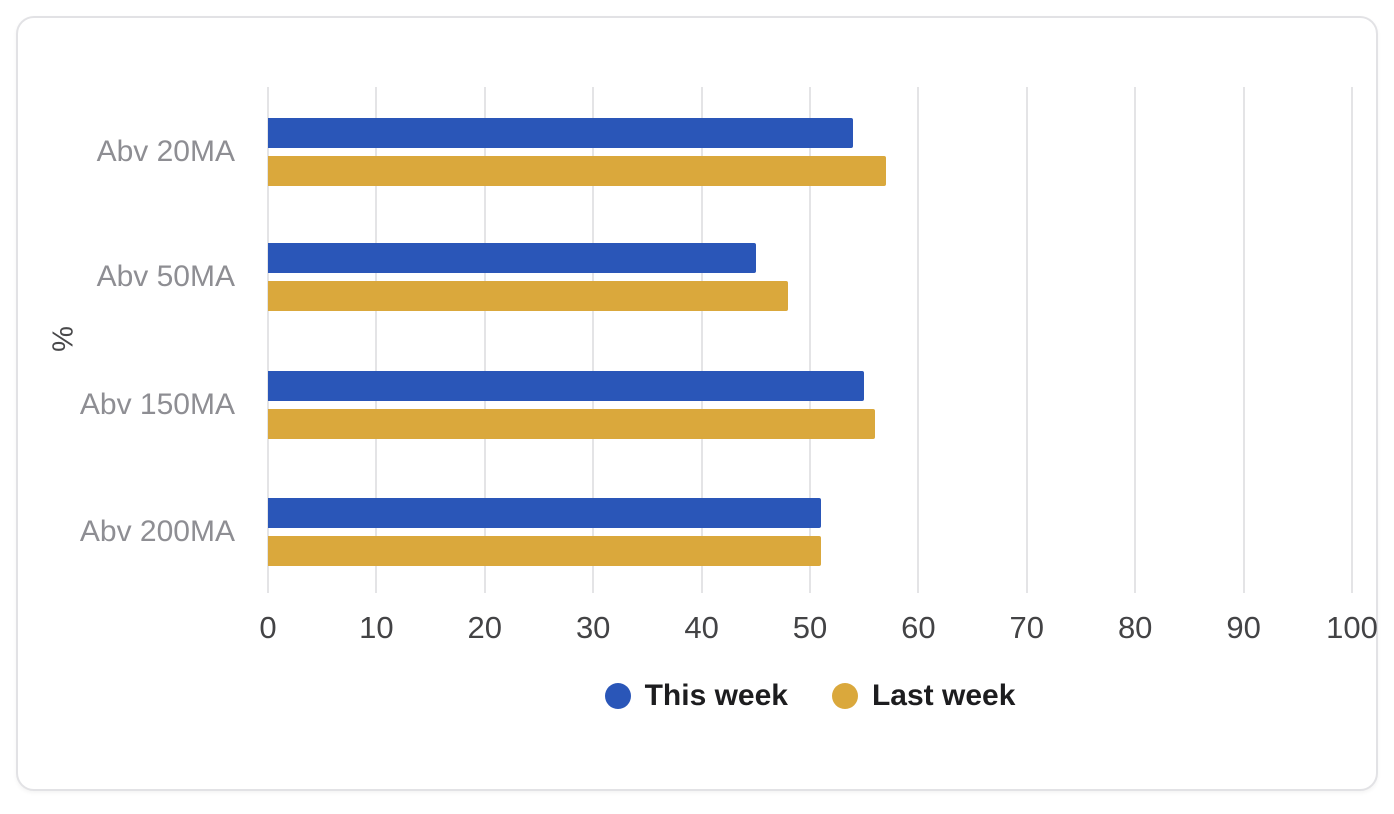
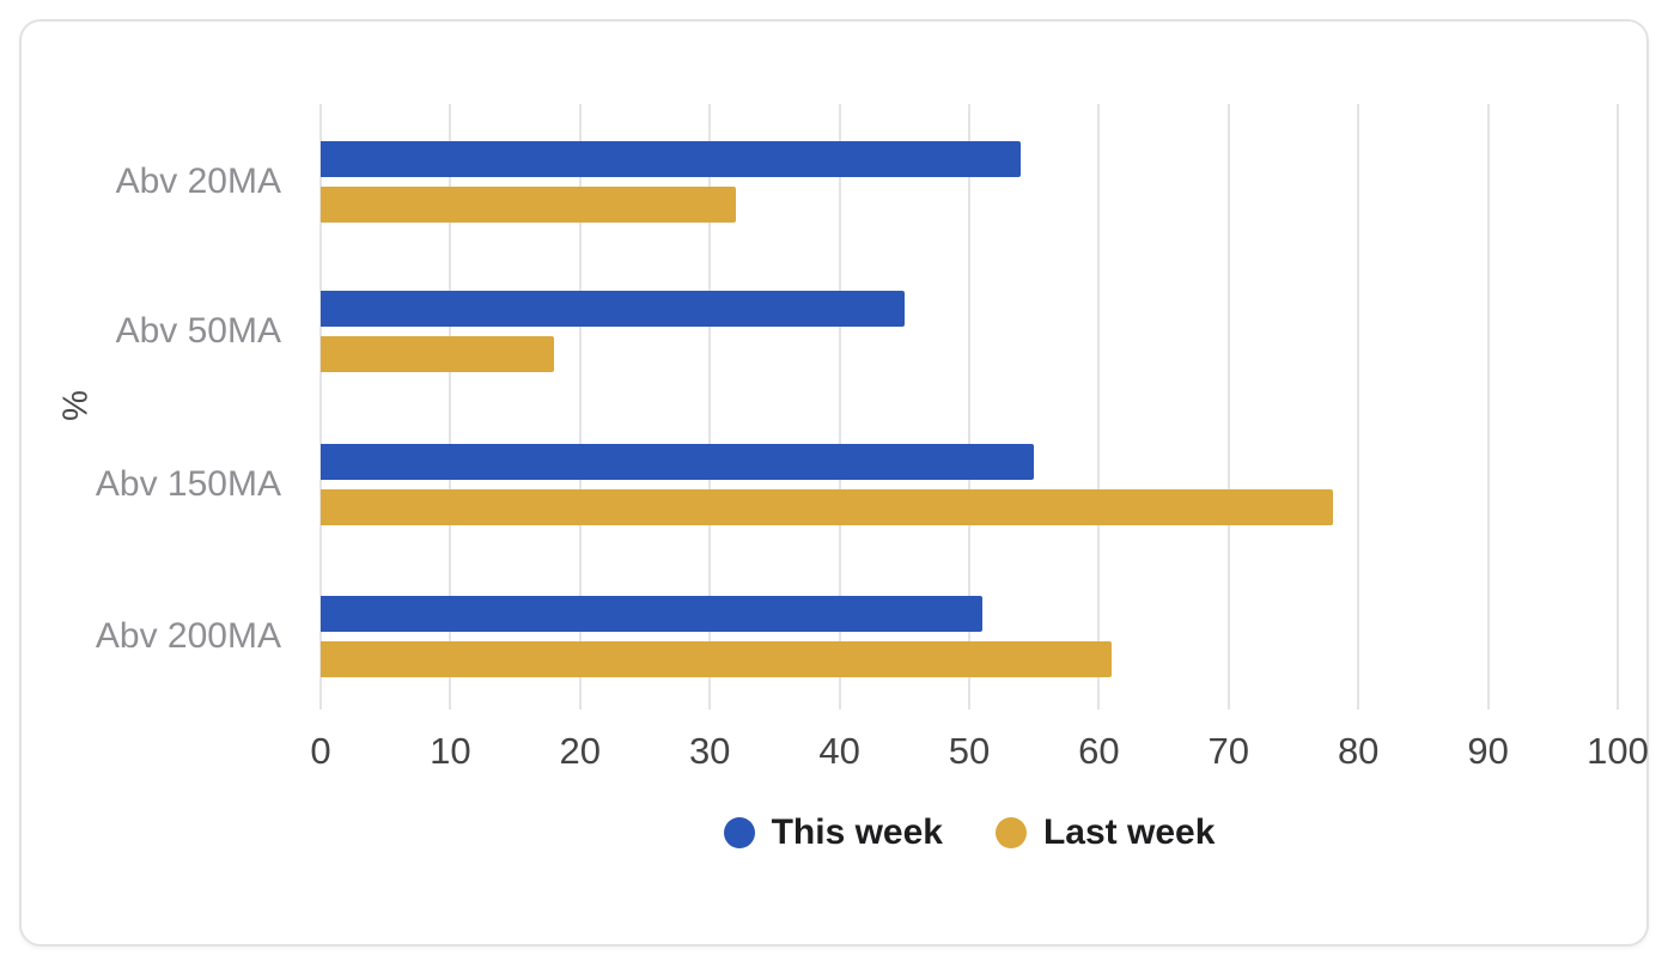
Last week/Abv 20MA: 57 -> 32
Last week/Abv 50MA: 48 -> 18
Last week/Abv 150MA: 56 -> 78
Last week/Abv 200MA: 51 -> 61
